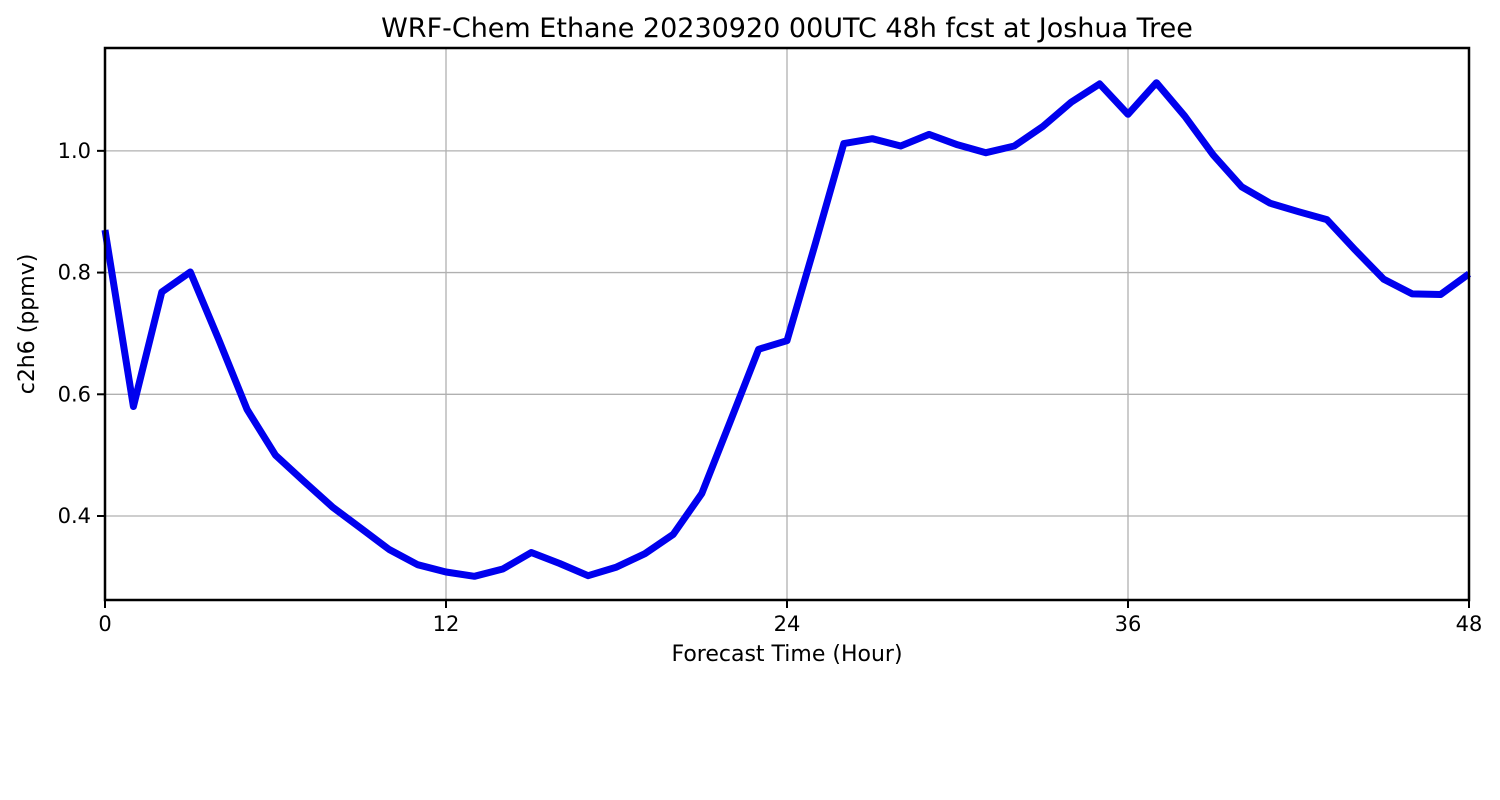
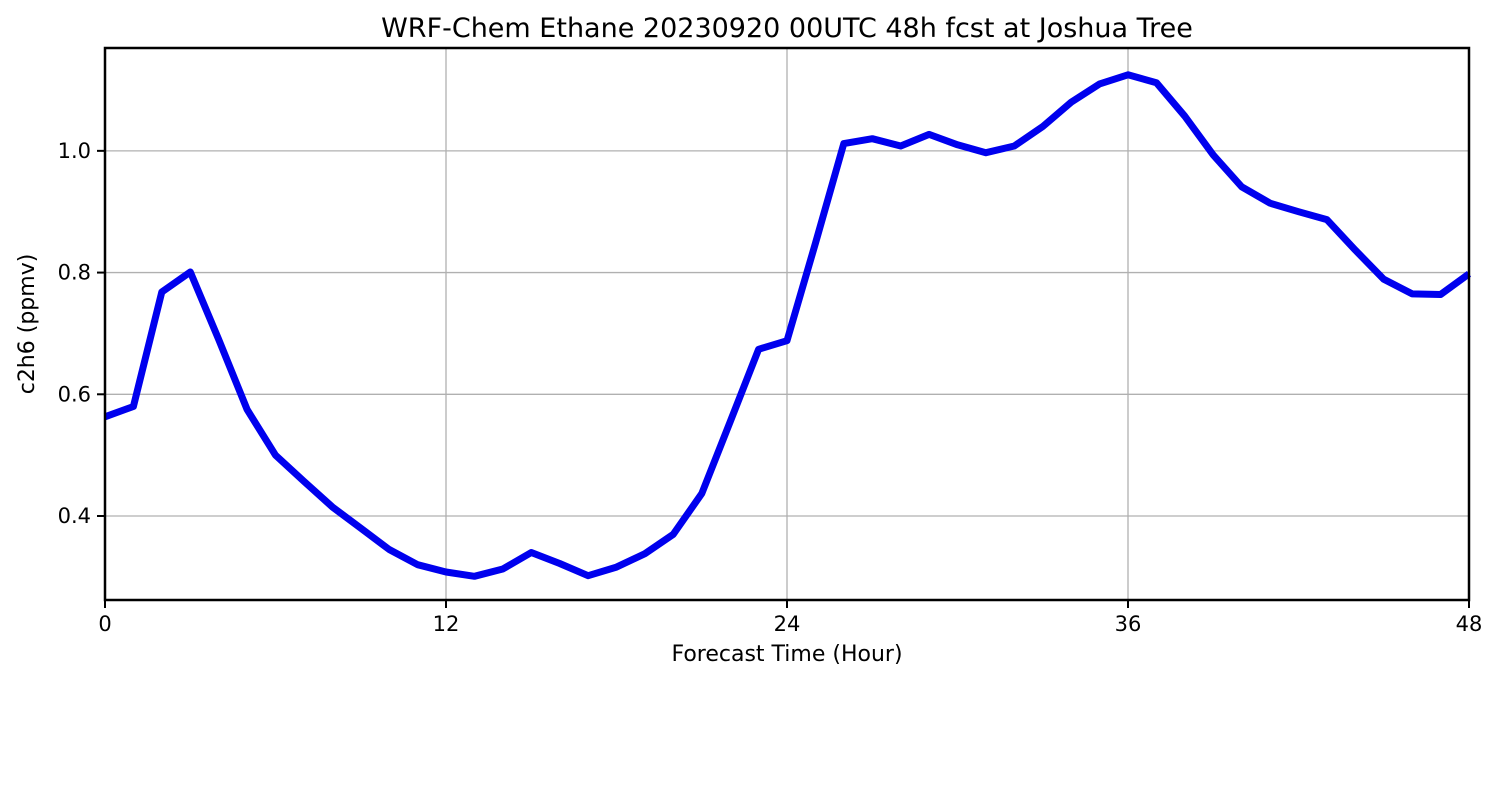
0: 0.87 -> 0.56
36: 1.06 -> 1.12
